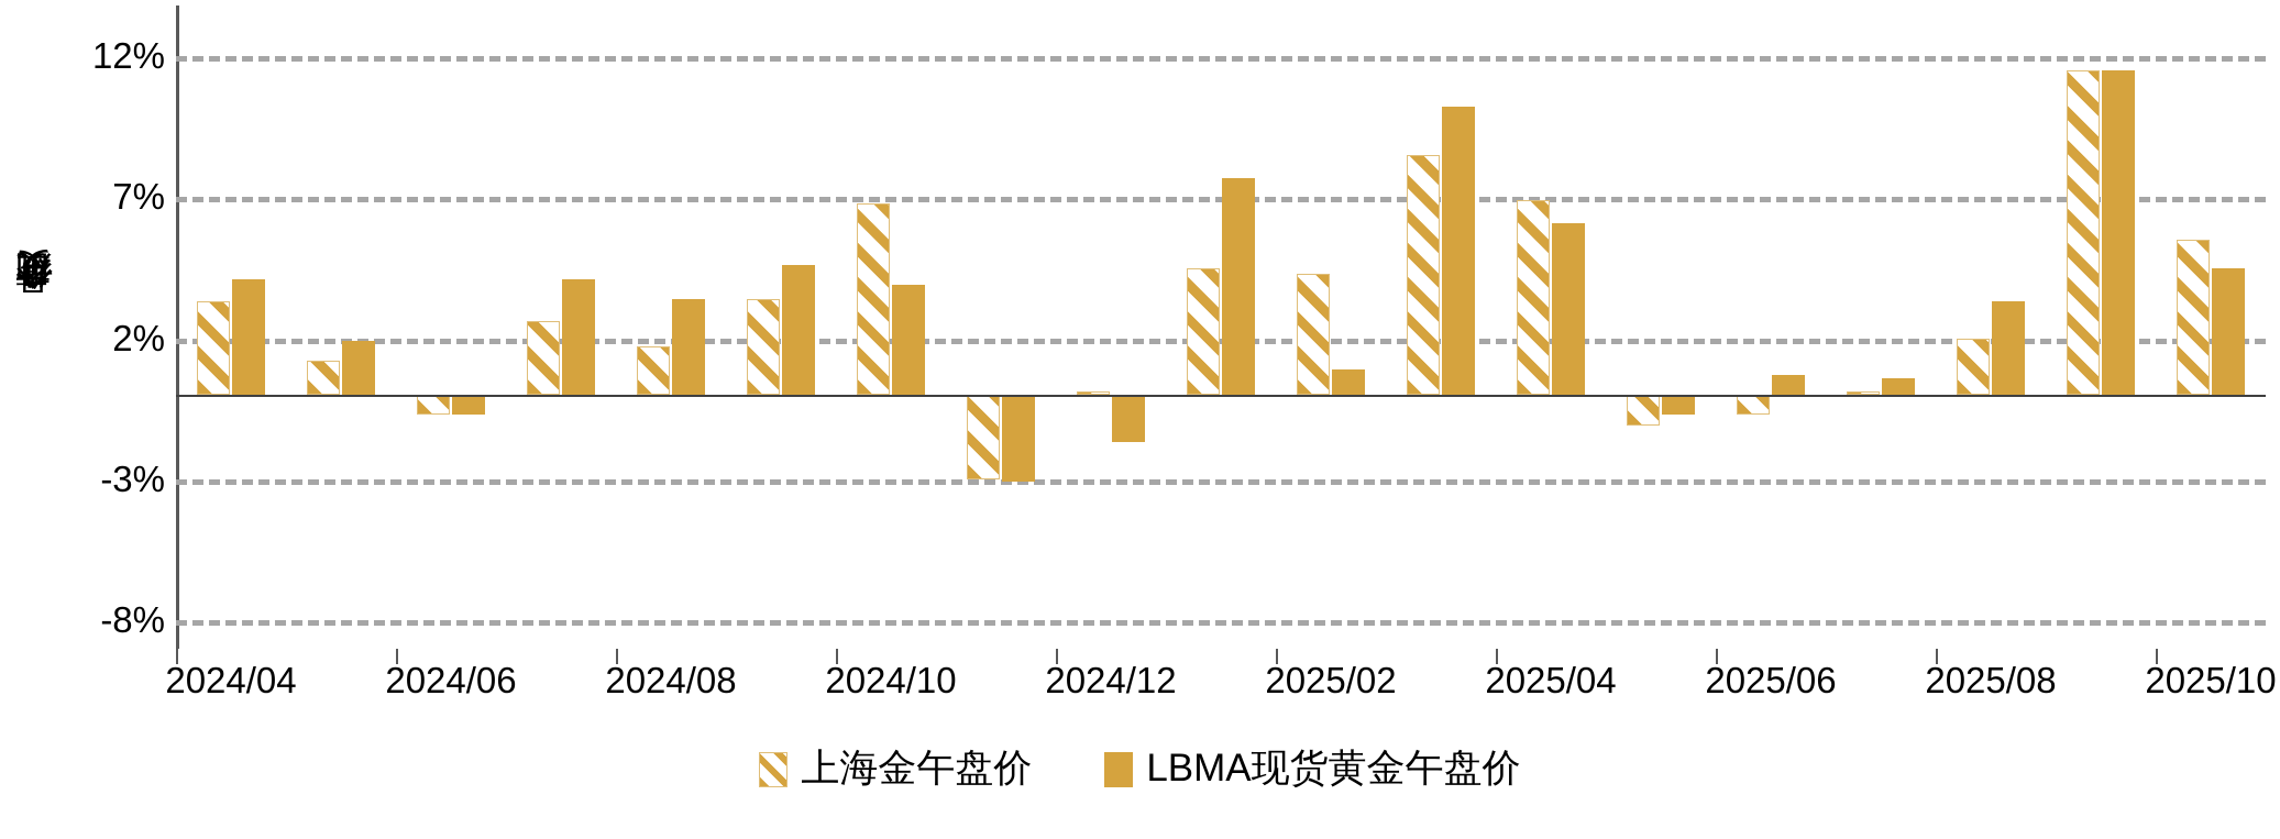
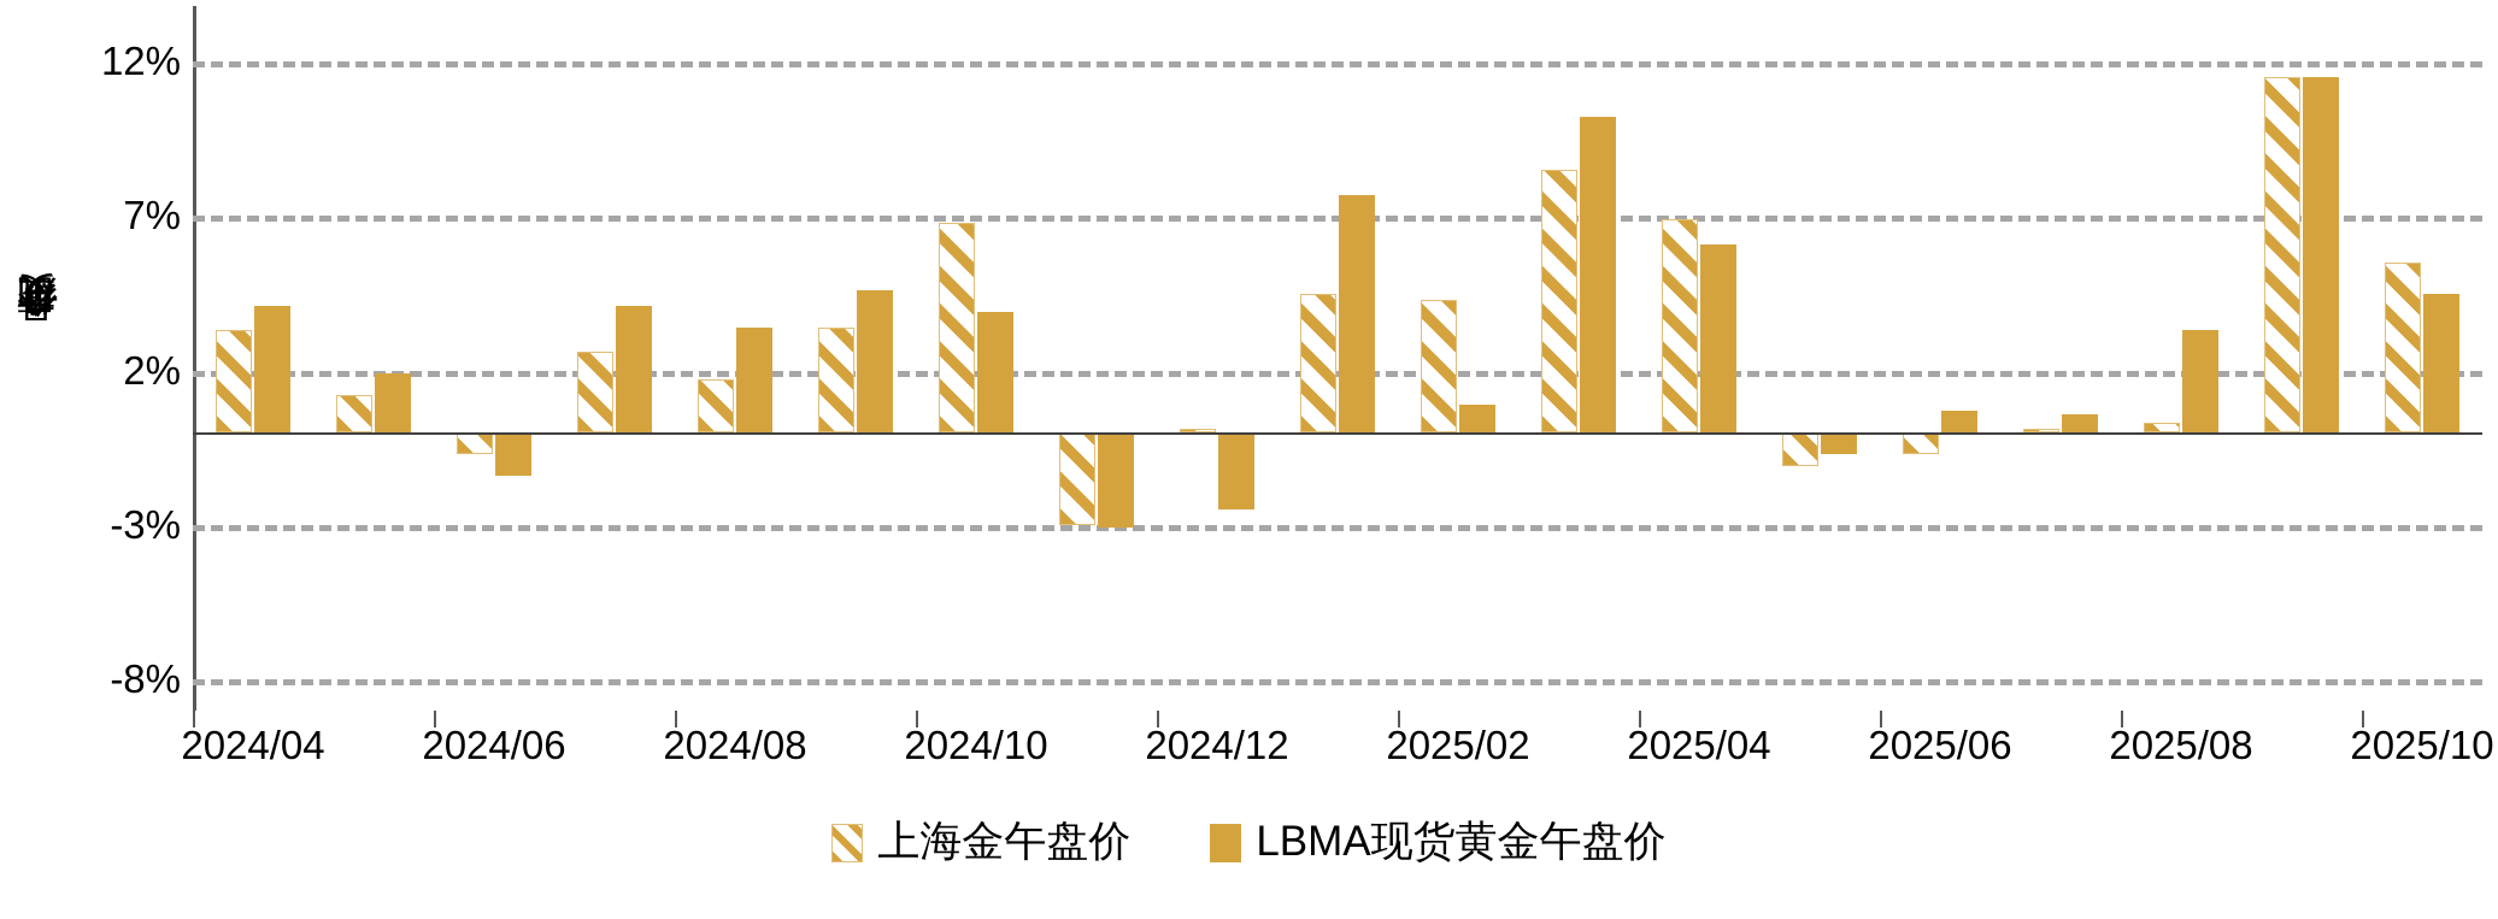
LBMA现货黄金午盘价/2024/06: -0.7% -> -1.4%
LBMA现货黄金午盘价/2024/12: -1.7% -> -2.5%
上海金午盘价/2025/08: 2.0% -> 0.3%
